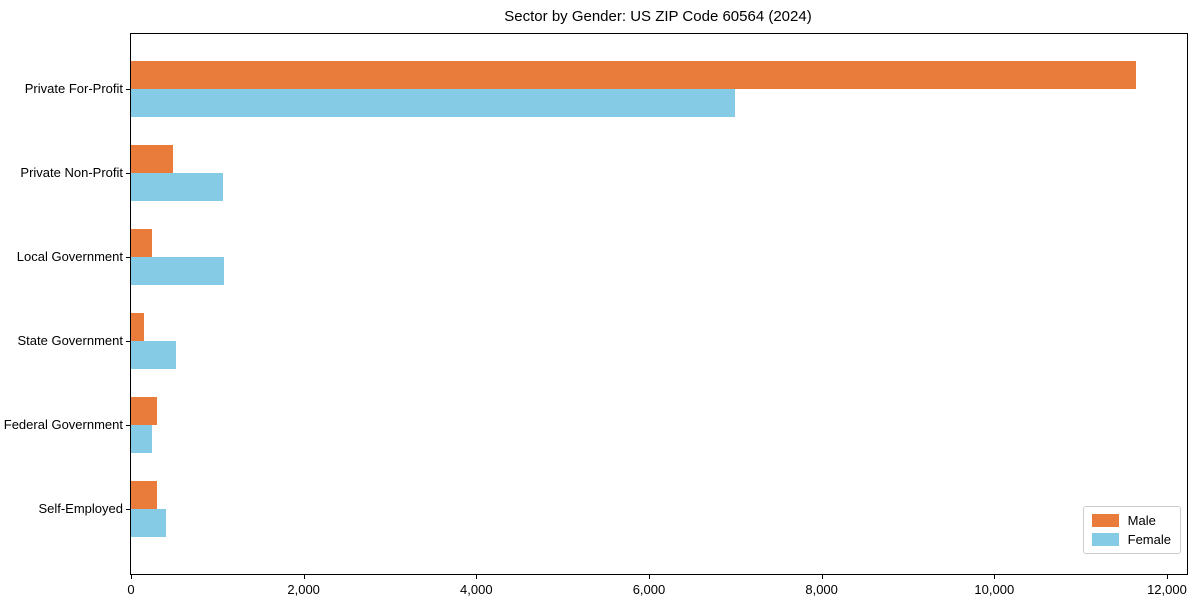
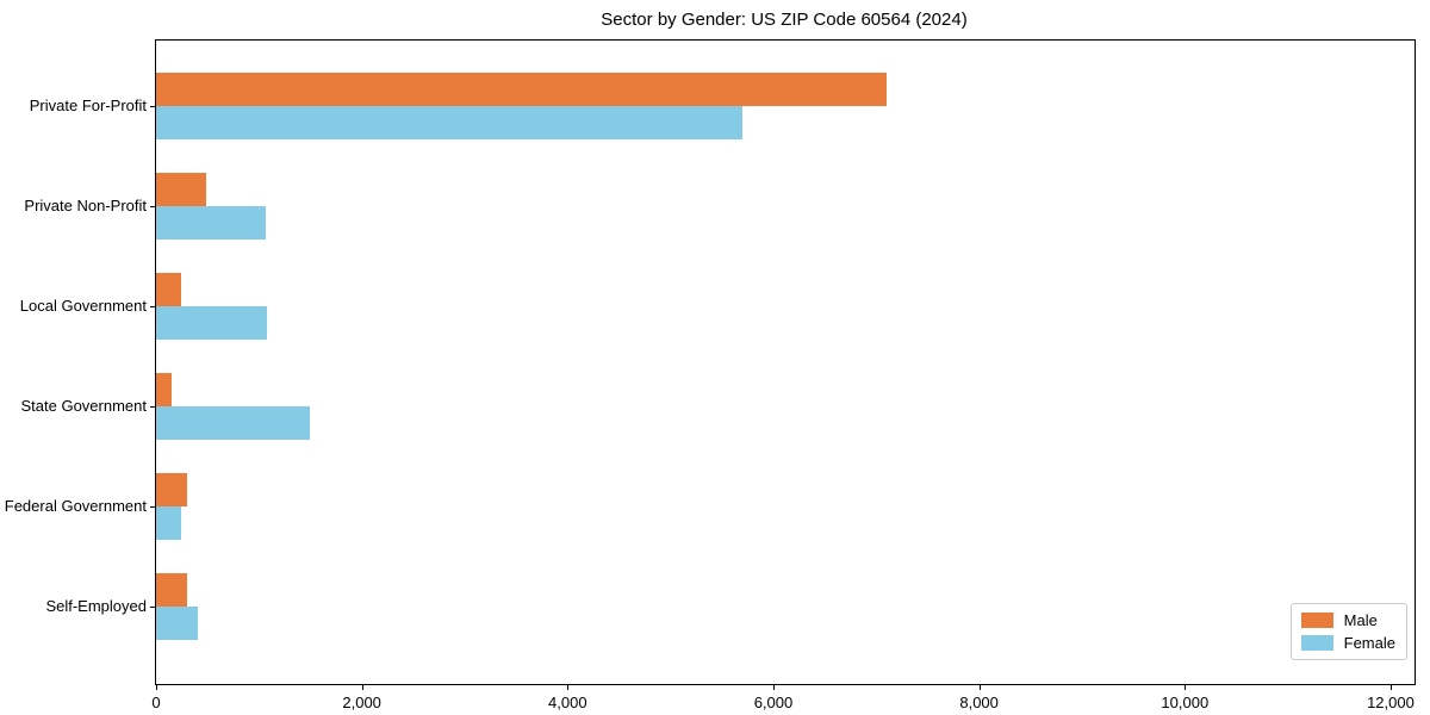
Male/Private For-Profit: 11600 -> 7100
Female/Private For-Profit: 7000 -> 5700
Female/State Government: 500 -> 1500
